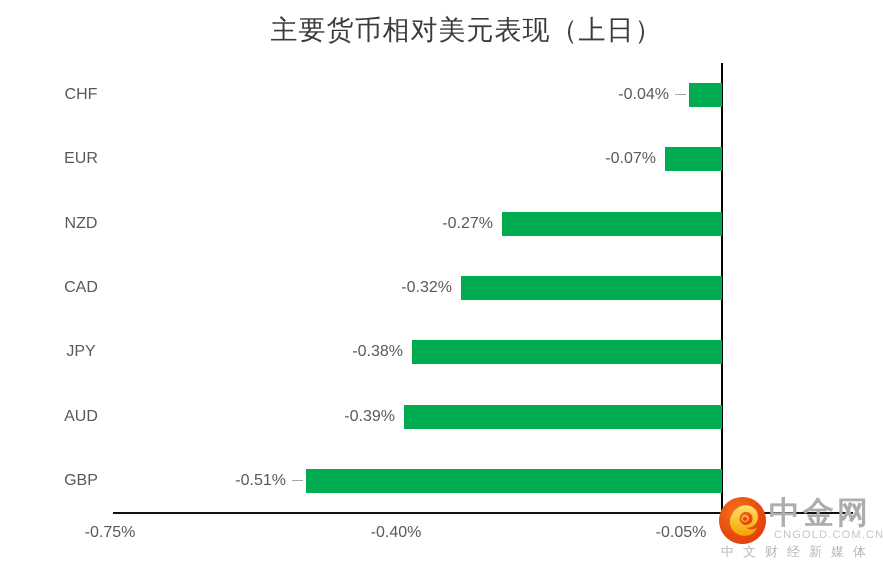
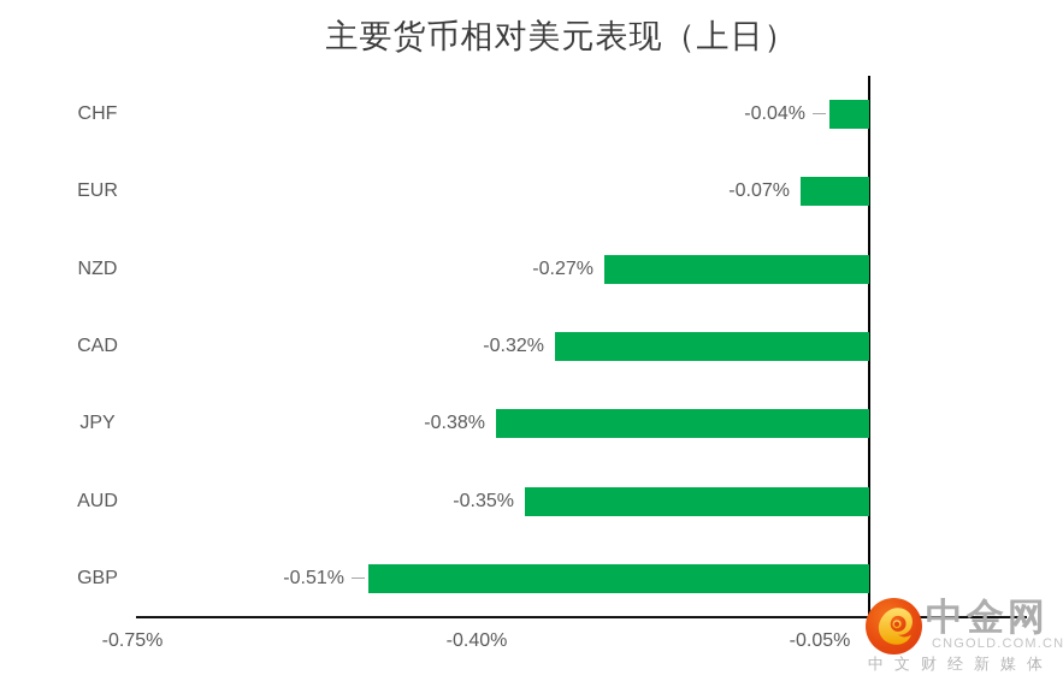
AUD: -0.39% -> -0.35%
